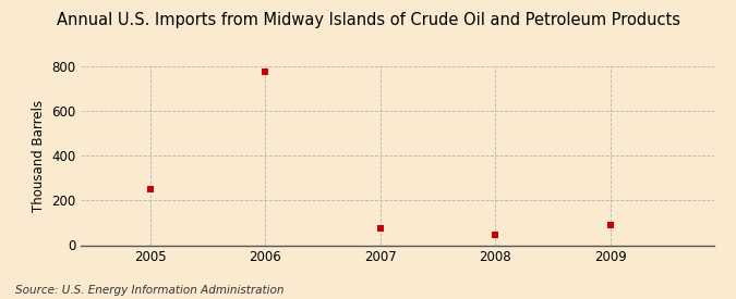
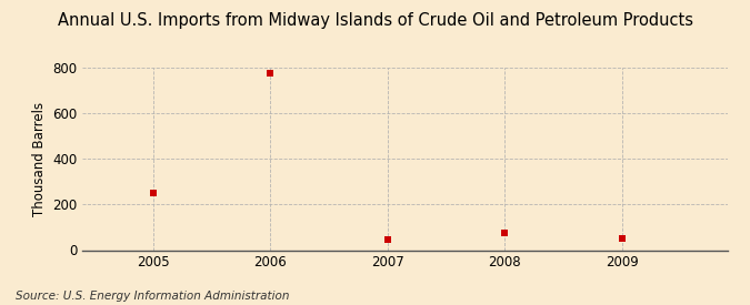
2007: 75 -> 47
2008: 45 -> 76
2009: 90 -> 53
